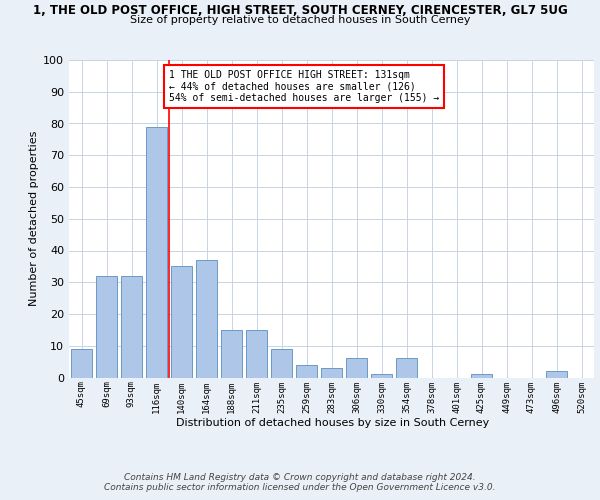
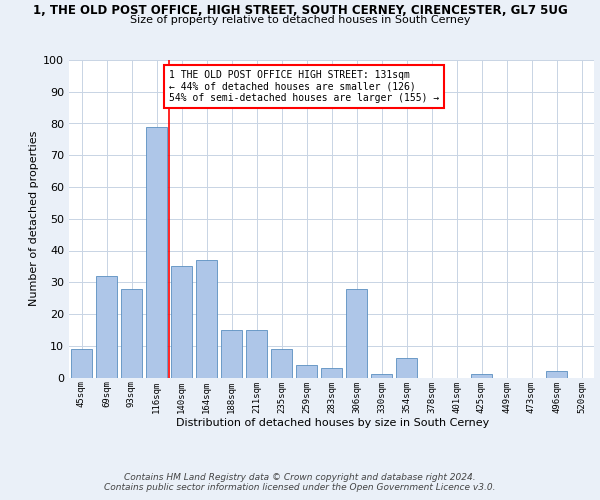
93sqm: 32 -> 28
306sqm: 6 -> 28
